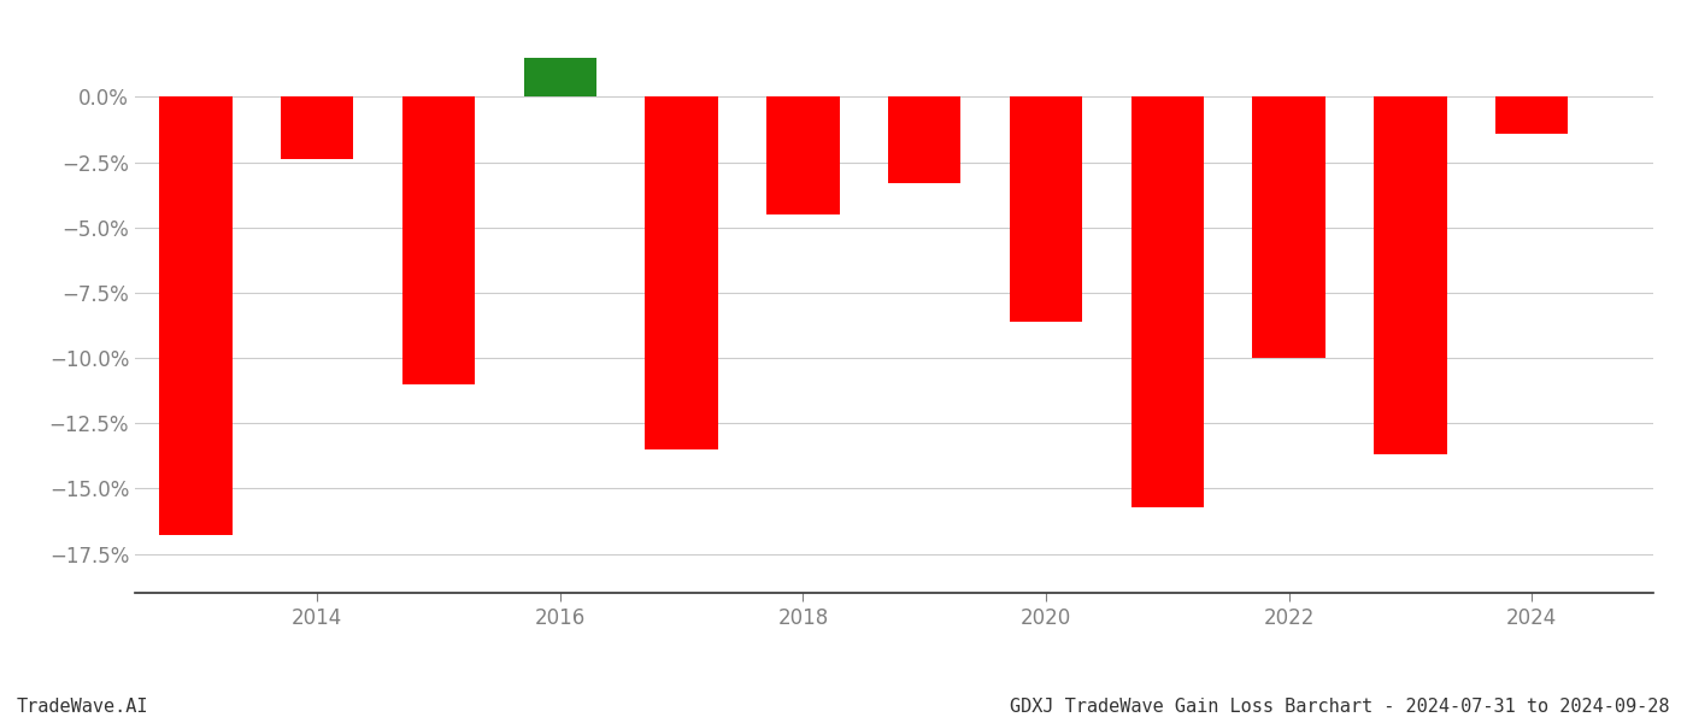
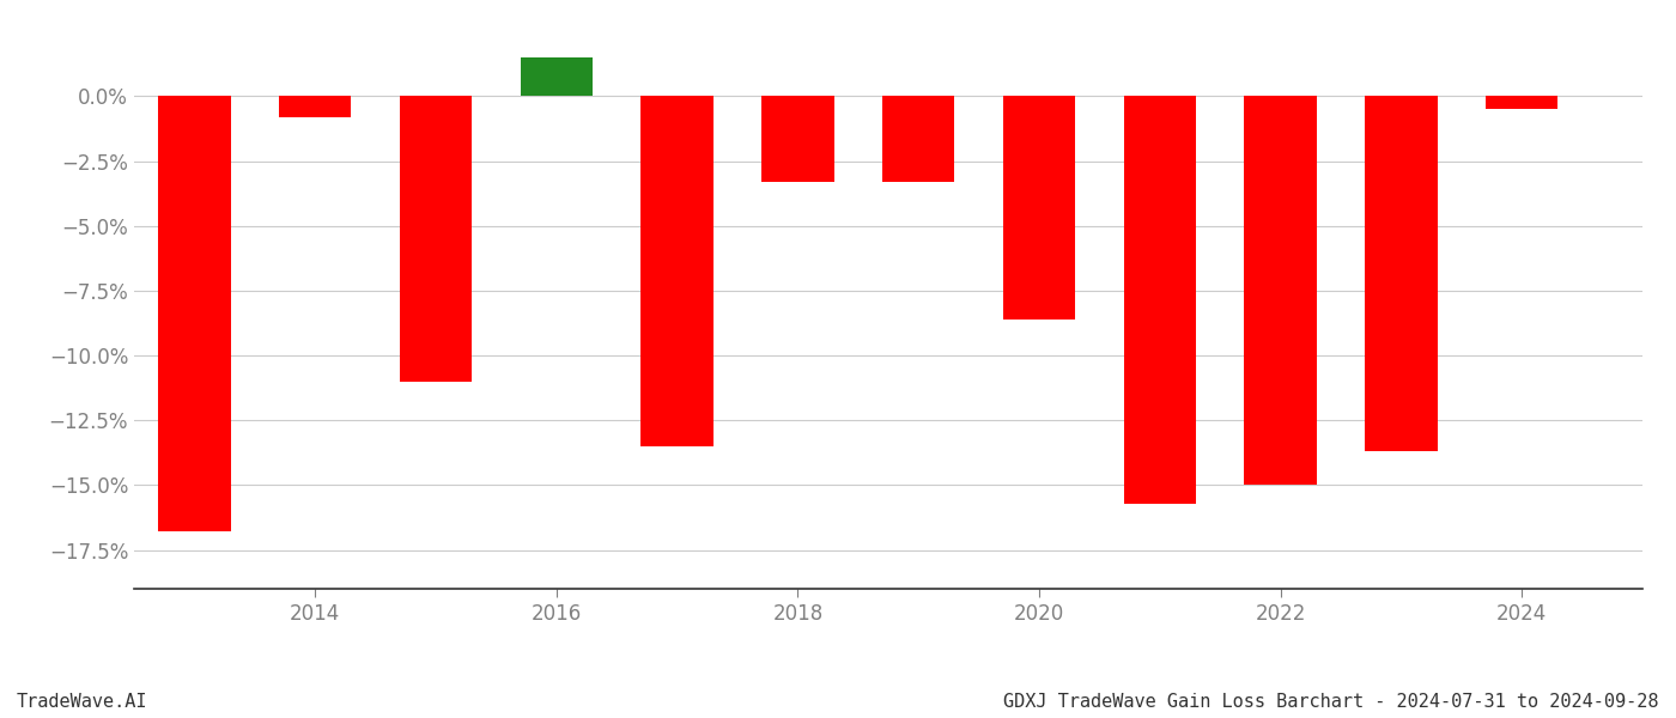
2014: -2.4% -> -0.8%
2018: -4.5% -> -3.3%
2022: -10.0% -> -15.0%
2024: -1.4% -> -0.5%
